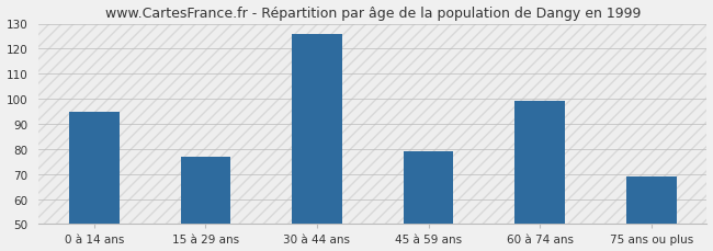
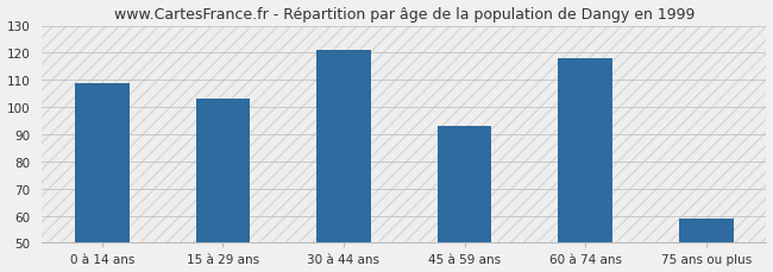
0 à 14 ans: 95 -> 109
15 à 29 ans: 77 -> 103
30 à 44 ans: 126 -> 121
45 à 59 ans: 79 -> 93
60 à 74 ans: 99 -> 118
75 ans ou plus: 69 -> 59
